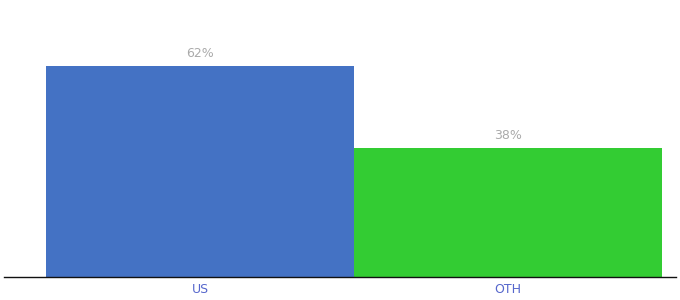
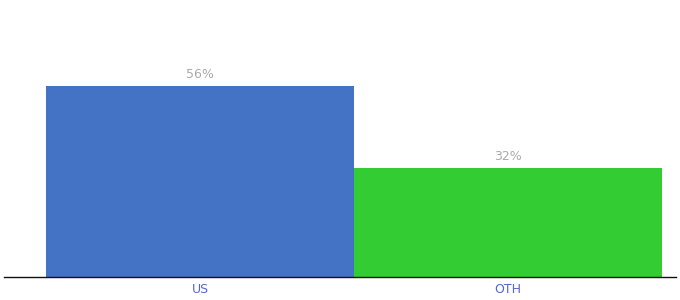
US: 62% -> 56%
OTH: 38% -> 32%
